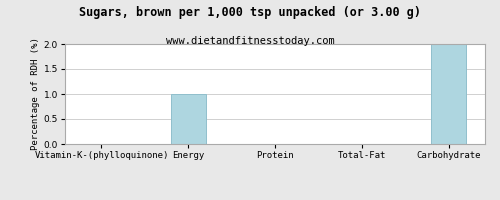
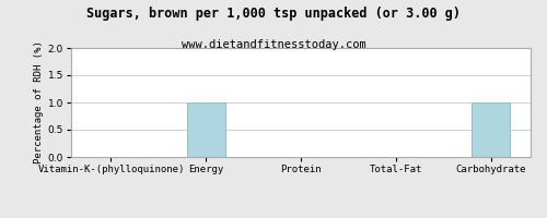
Carbohydrate: 2 -> 1
